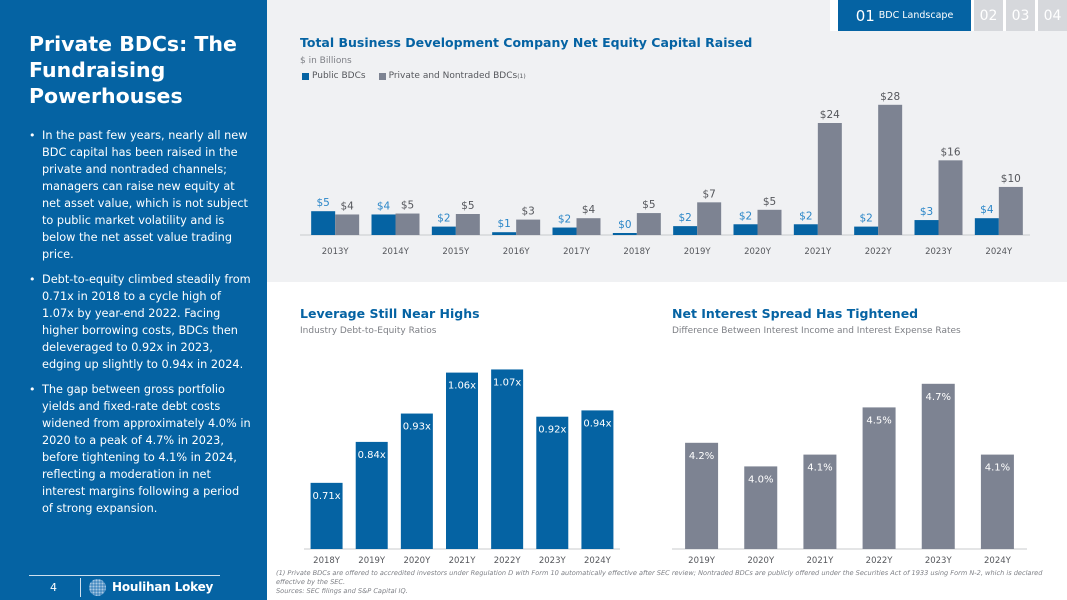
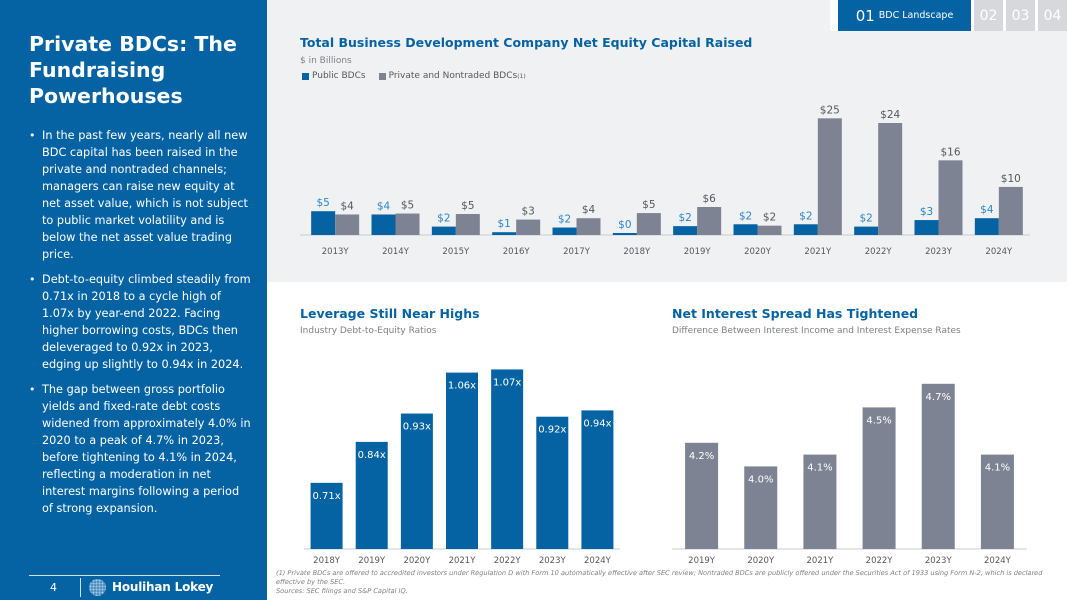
Total Business Development Company Net Equity Capital Raised/Private and Nontraded BDCs/2019Y: $7 -> $6
Total Business Development Company Net Equity Capital Raised/Private and Nontraded BDCs/2020Y: $5 -> $2
Total Business Development Company Net Equity Capital Raised/Private and Nontraded BDCs/2021Y: $24 -> $25
Total Business Development Company Net Equity Capital Raised/Private and Nontraded BDCs/2022Y: $28 -> $24
